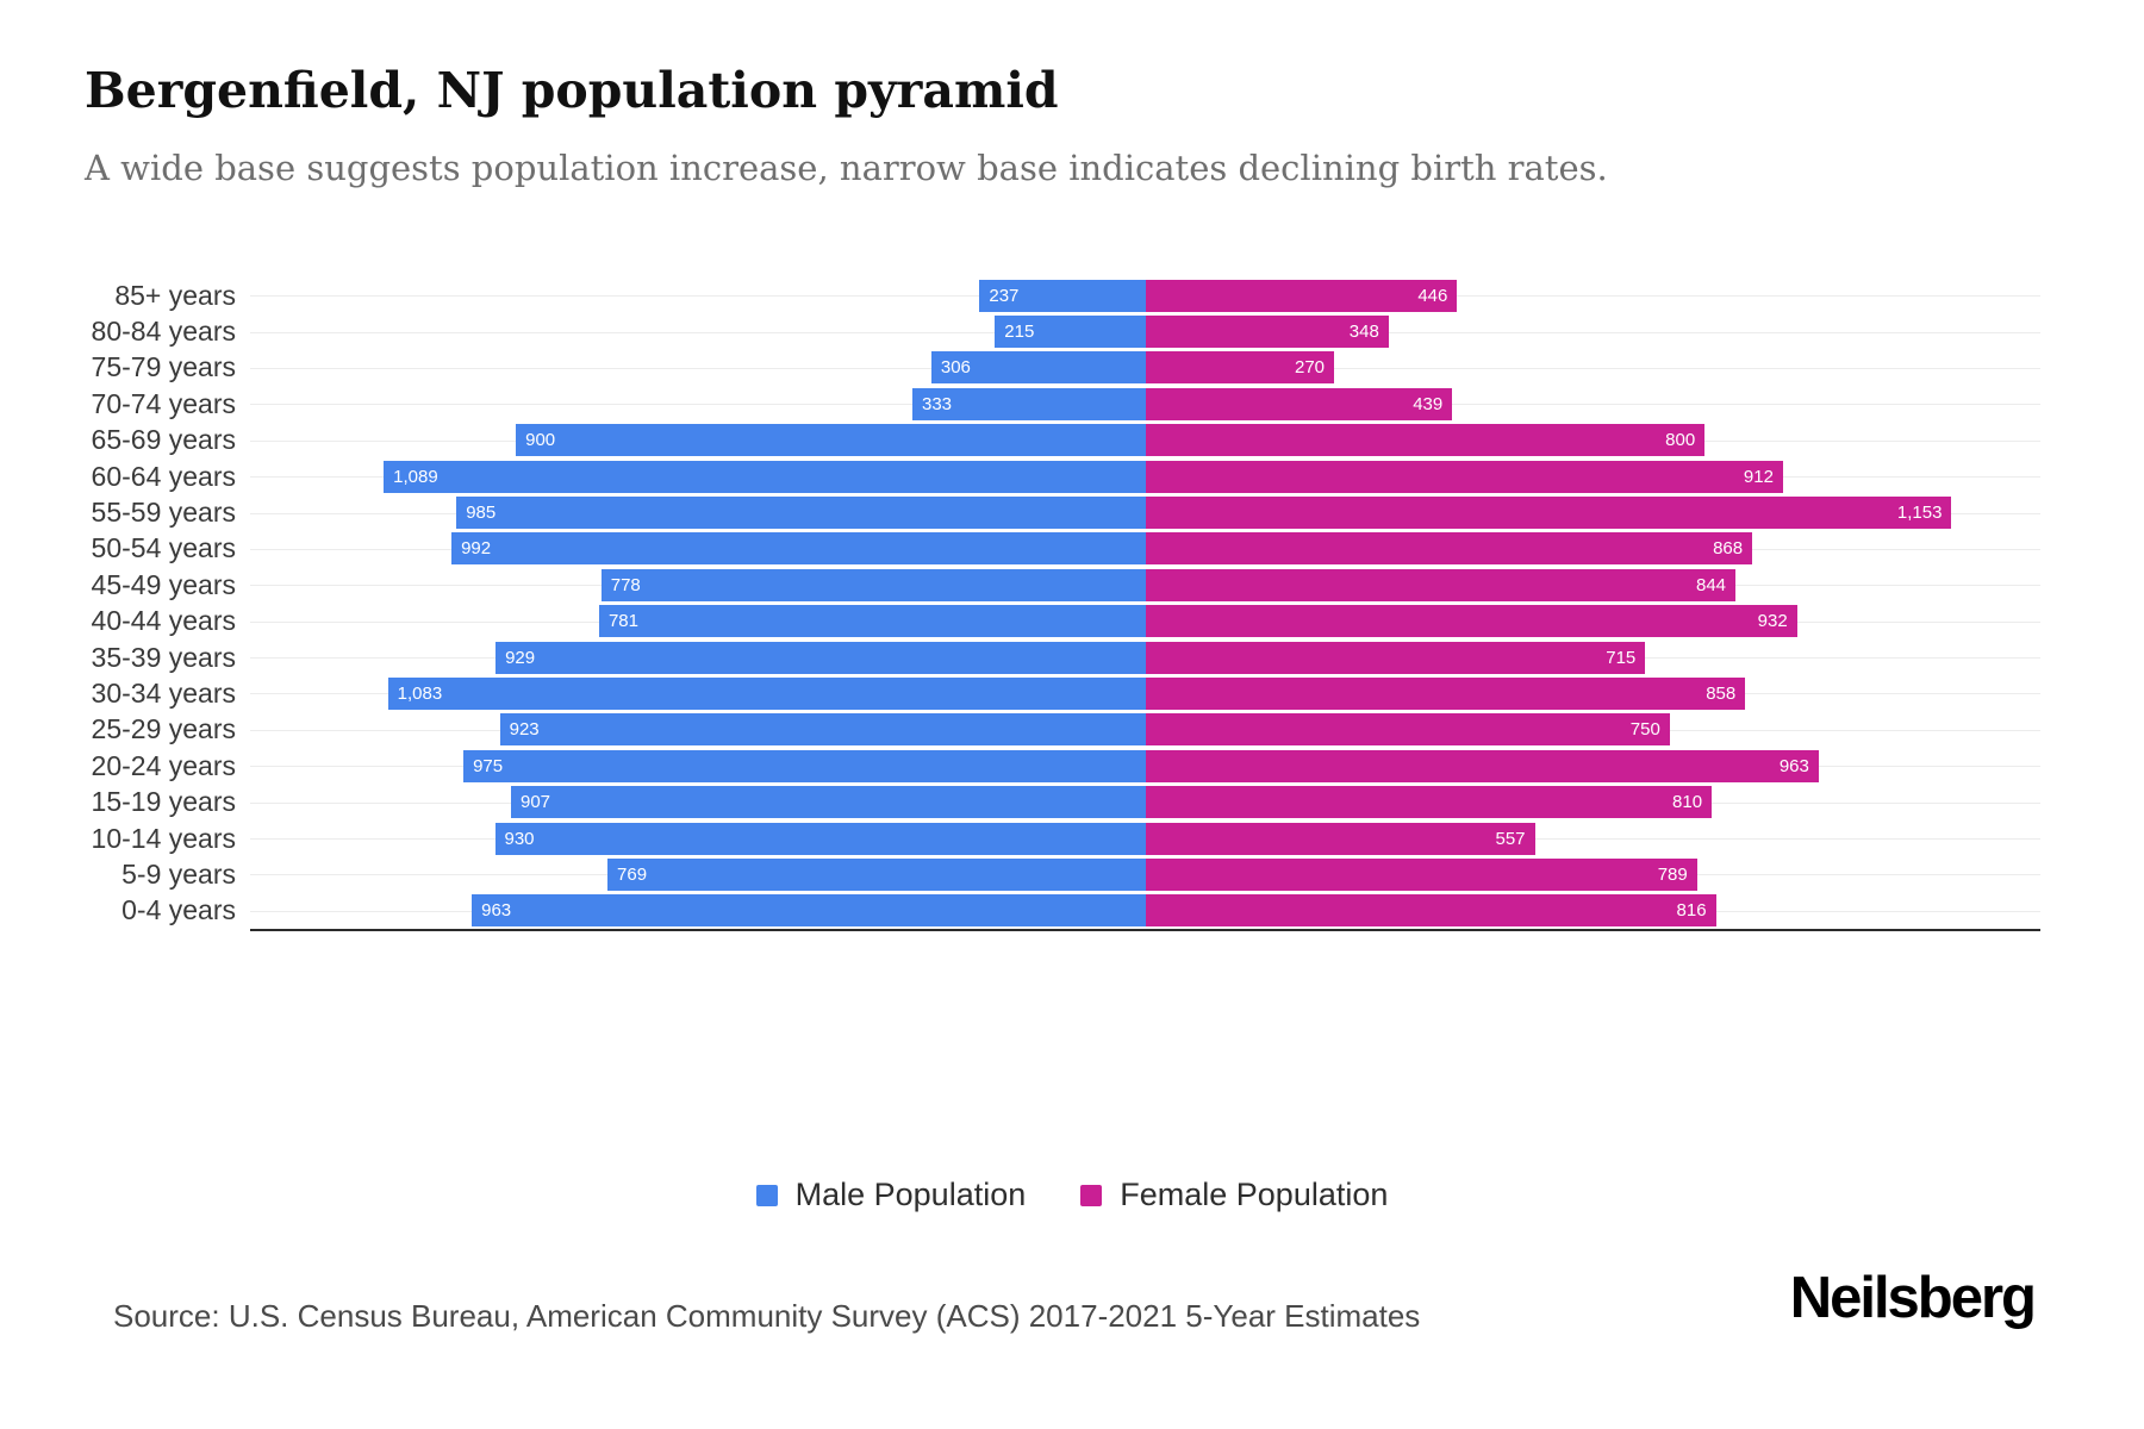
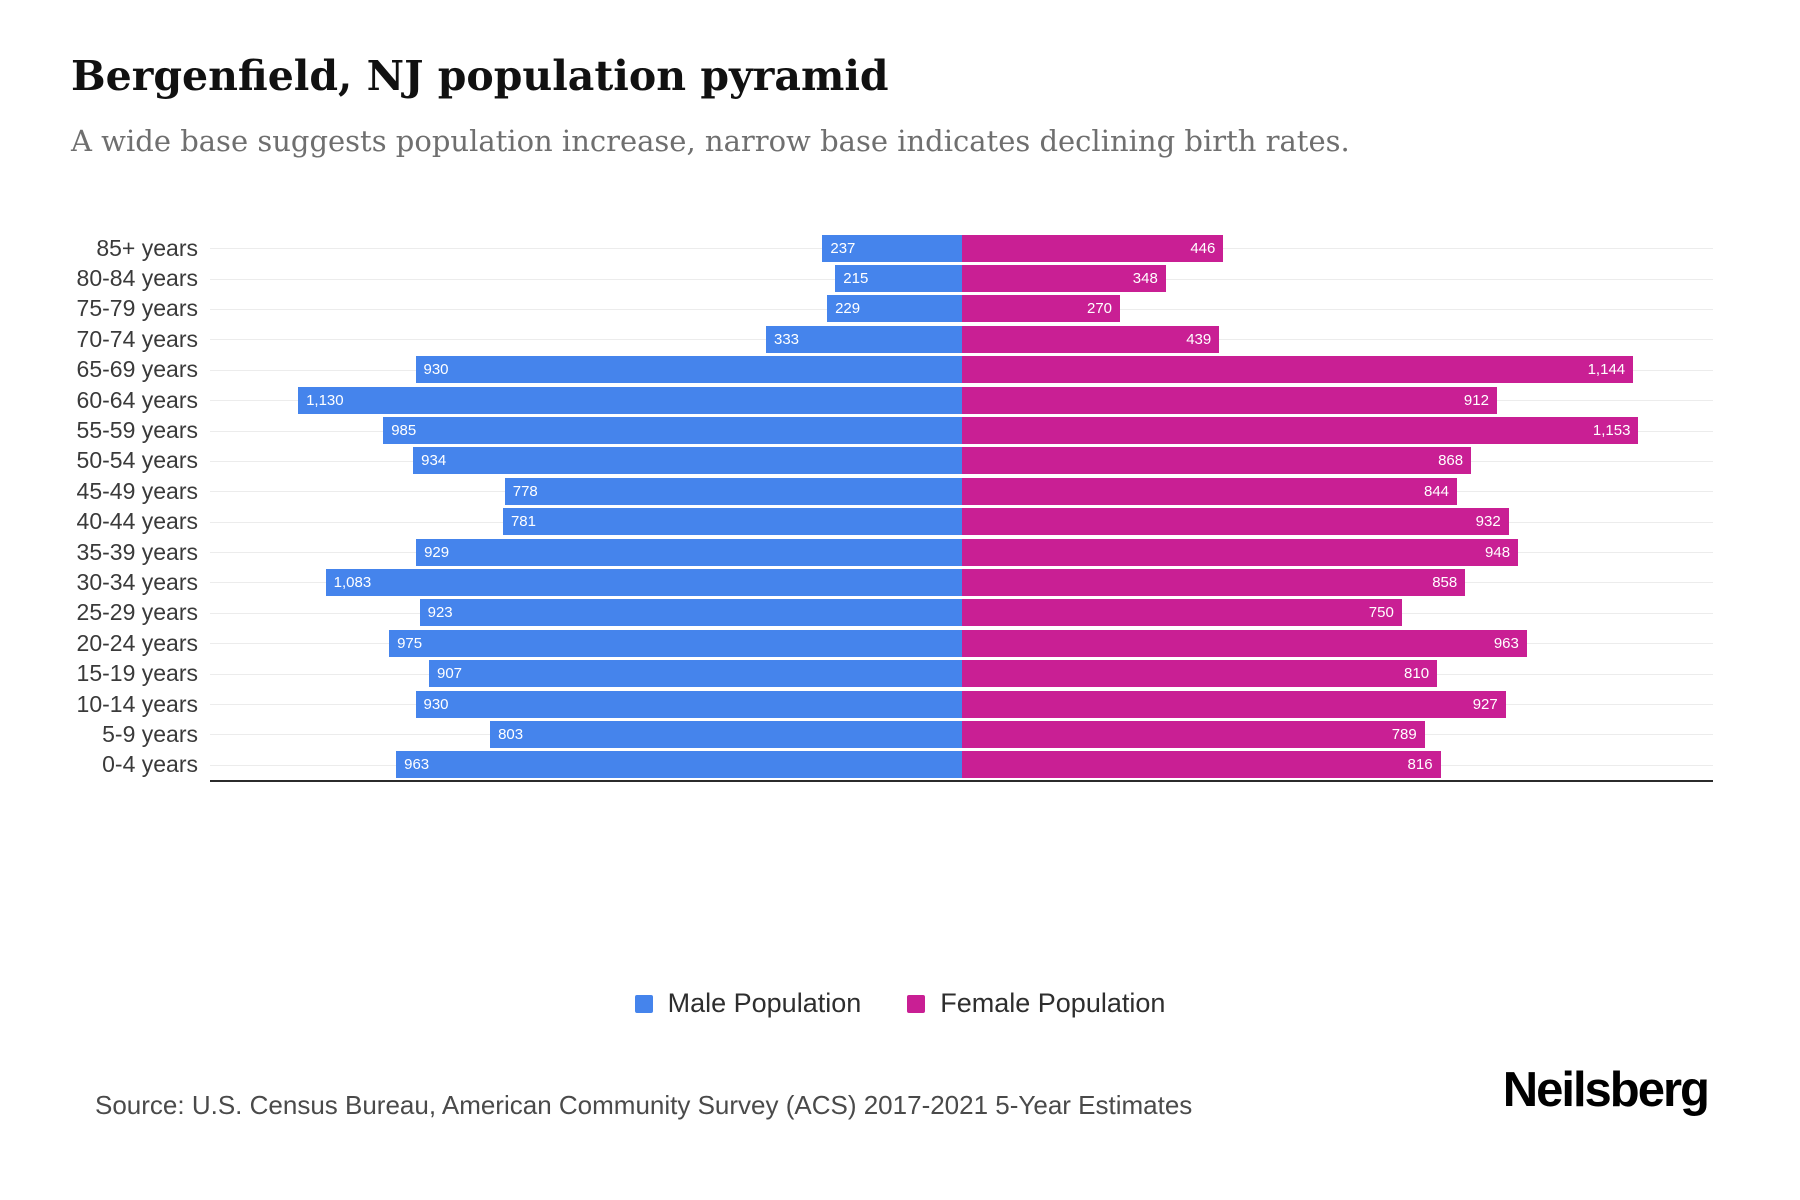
Male Population/75-79 years: 306 -> 229
Male Population/65-69 years: 900 -> 930
Female Population/65-69 years: 800 -> 1,144
Male Population/60-64 years: 1,089 -> 1,130
Male Population/50-54 years: 992 -> 934
Female Population/35-39 years: 715 -> 948
Female Population/10-14 years: 557 -> 927
Male Population/5-9 years: 769 -> 803
